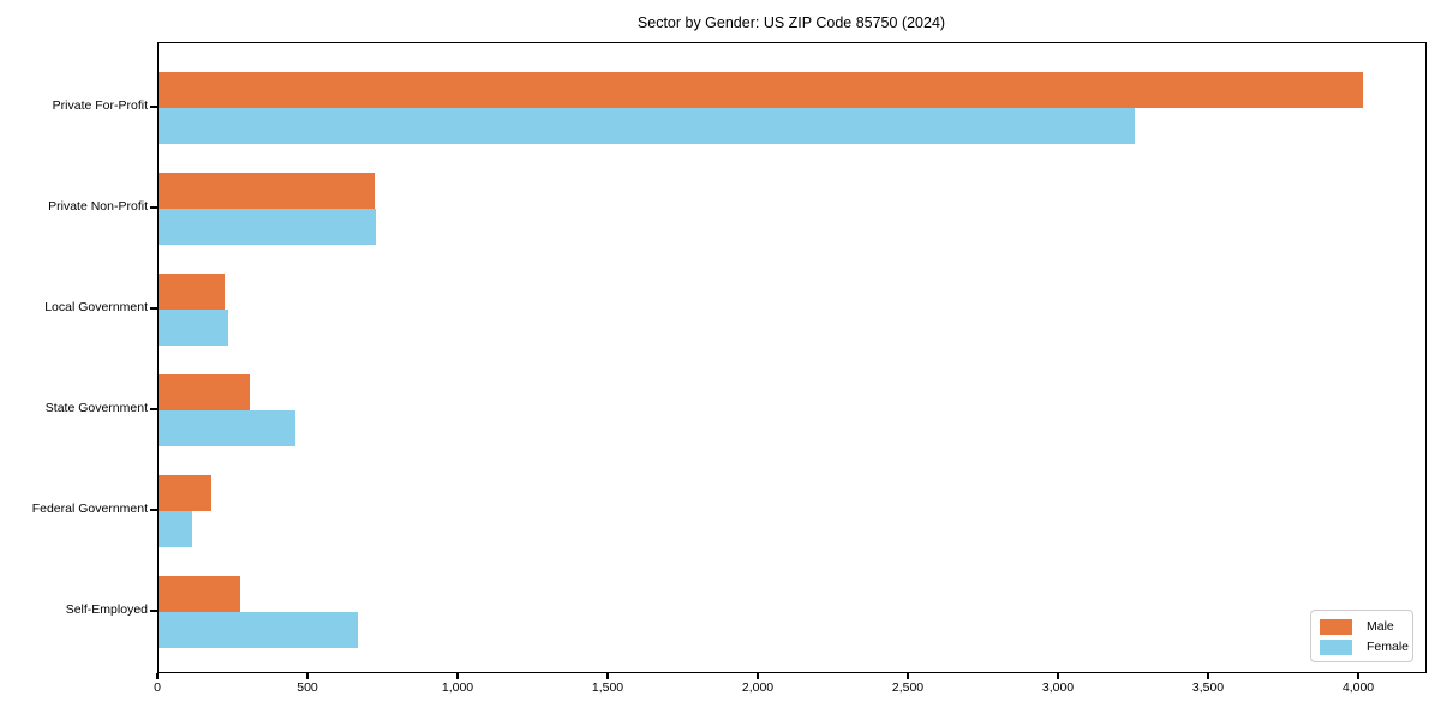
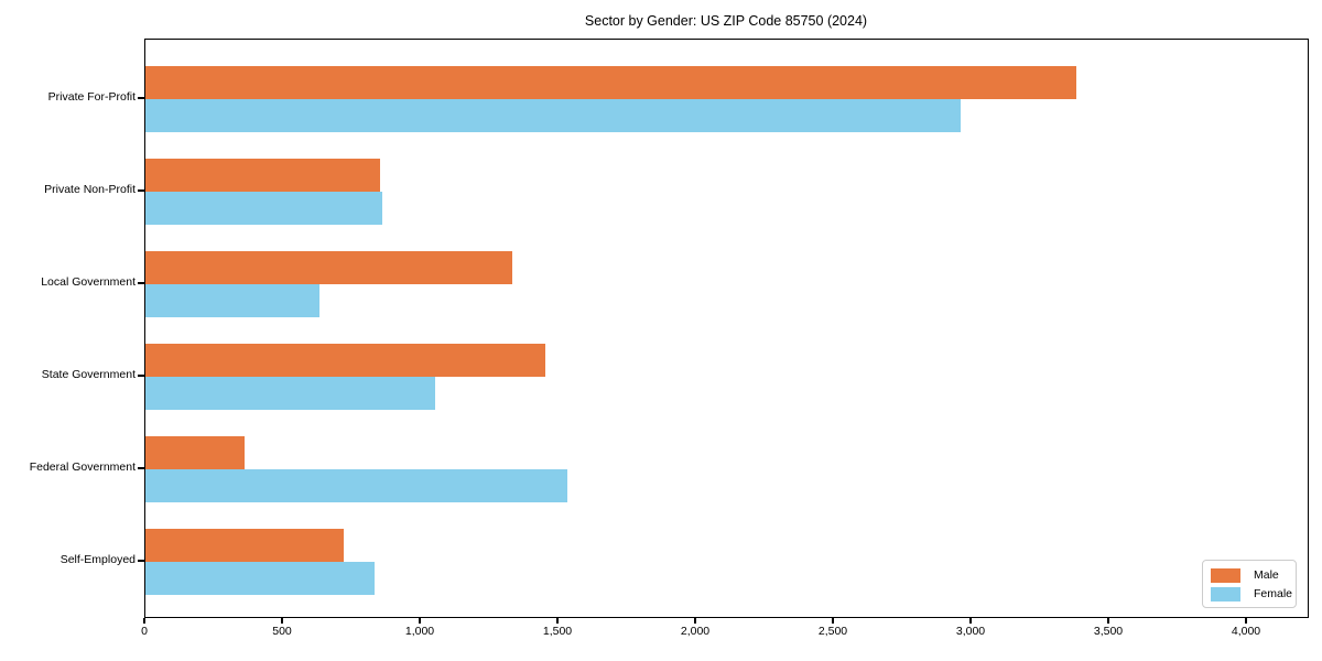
Male/Private For-Profit: 4010 -> 3380
Female/Private For-Profit: 3250 -> 2960
Male/Private Non-Profit: 720 -> 850
Female/Private Non-Profit: 720 -> 860
Male/Local Government: 220 -> 1330
Female/Local Government: 230 -> 630
Male/State Government: 300 -> 1450
Female/State Government: 460 -> 1050
Male/Federal Government: 180 -> 360
Female/Federal Government: 110 -> 1530
Male/Self-Employed: 270 -> 720
Female/Self-Employed: 660 -> 830
